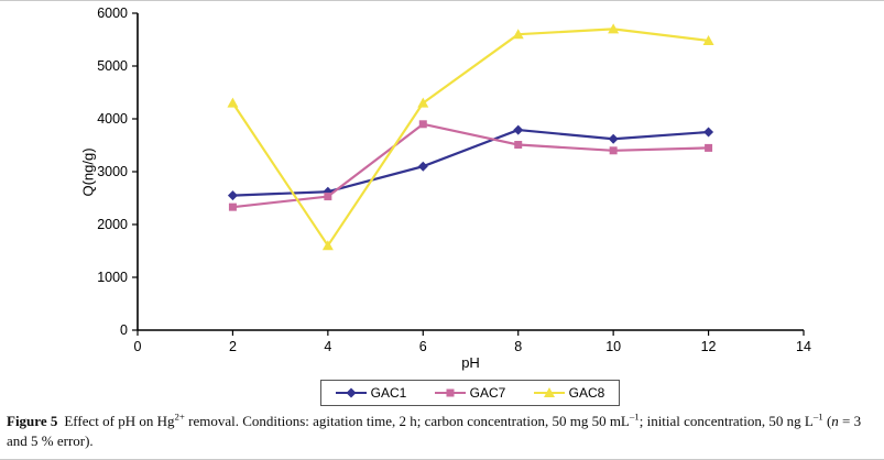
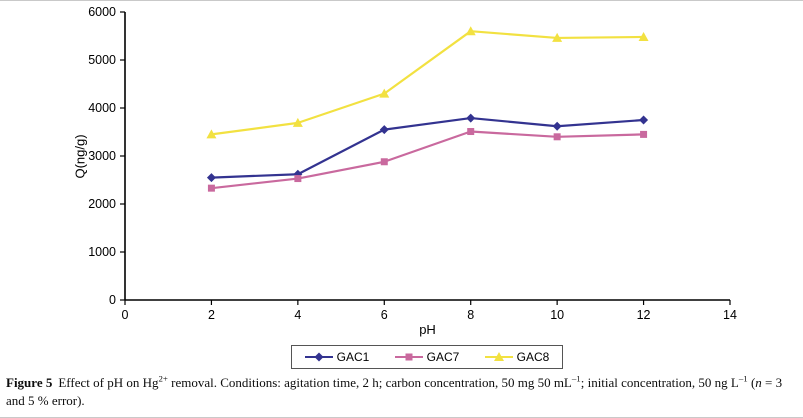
GAC8/2: 4300 -> 3400
GAC8/4: 1600 -> 3700
GAC1/6: 3100 -> 3600
GAC7/6: 3900 -> 2900
GAC8/10: 5700 -> 5500
